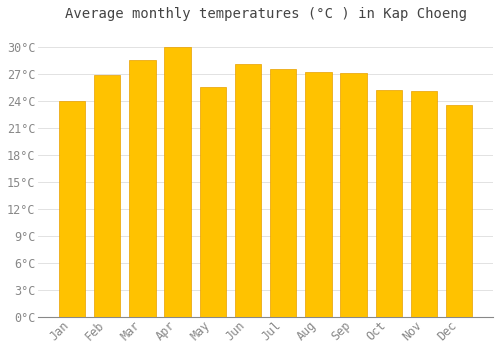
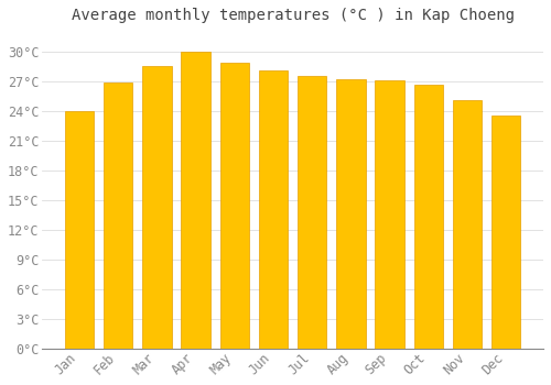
May: 25.6°C -> 28.9°C
Oct: 25.2°C -> 26.7°C
